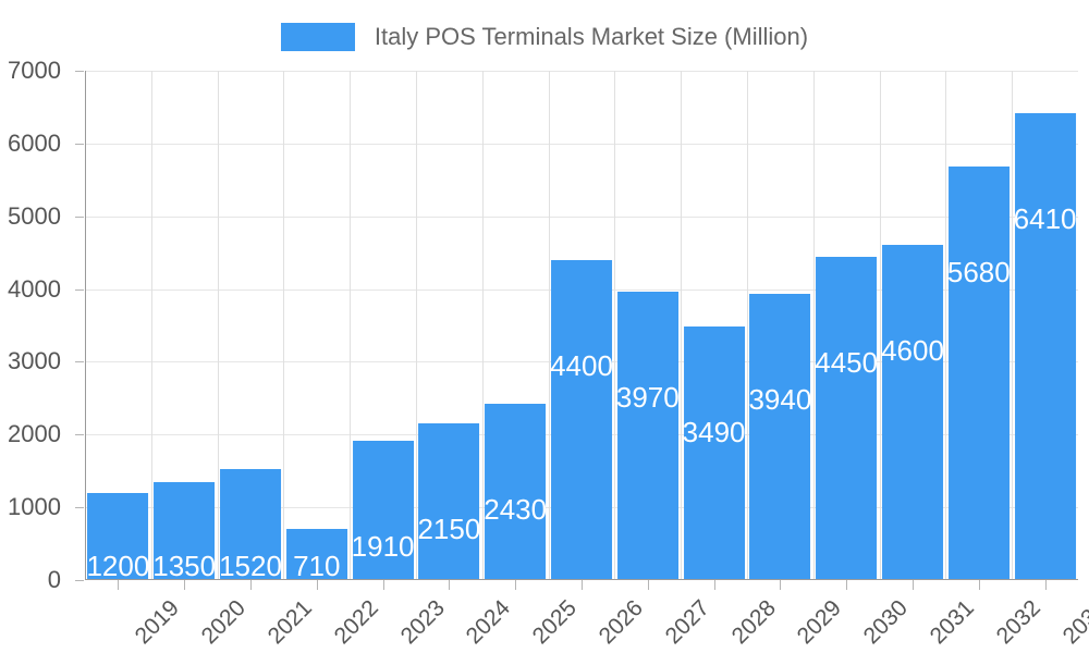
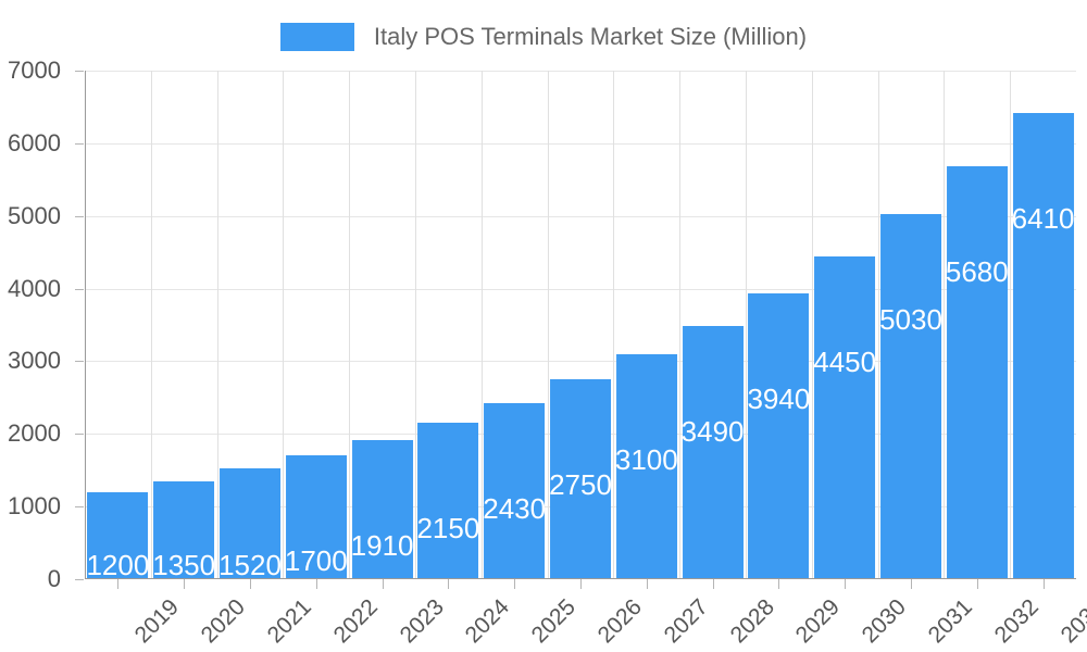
2022: 710 -> 1700
2026: 4400 -> 2750
2027: 3970 -> 3100
2031: 4600 -> 5030
